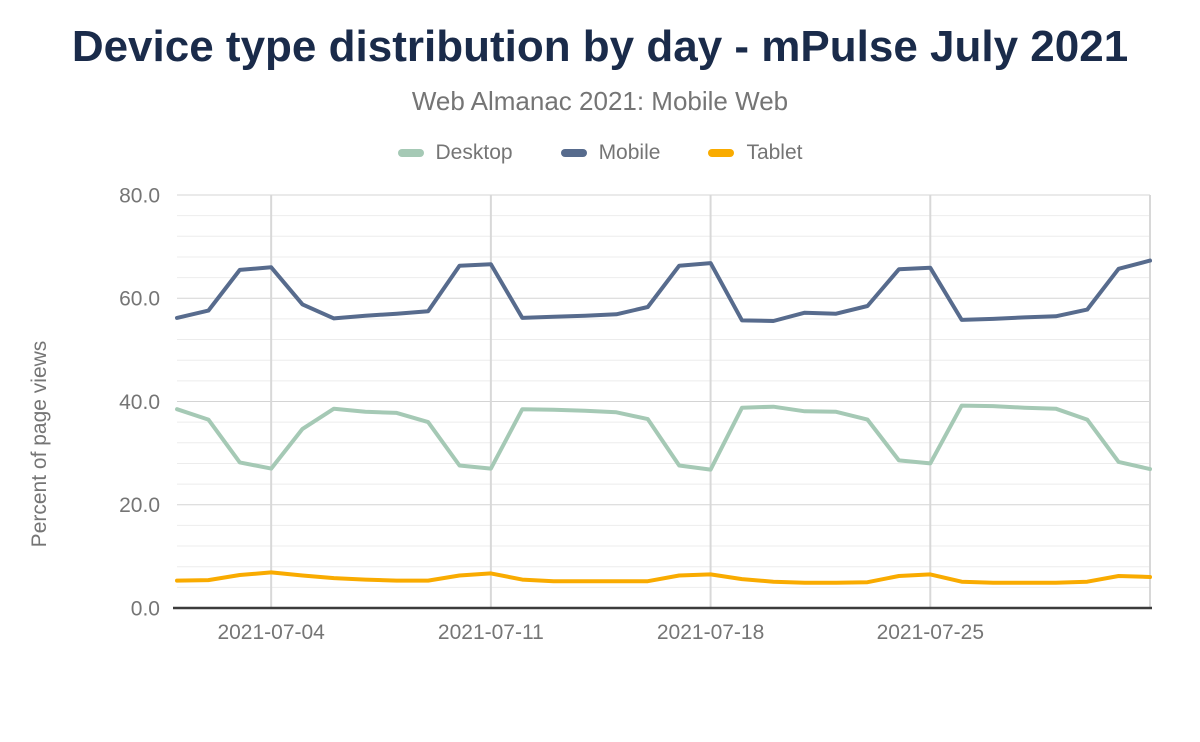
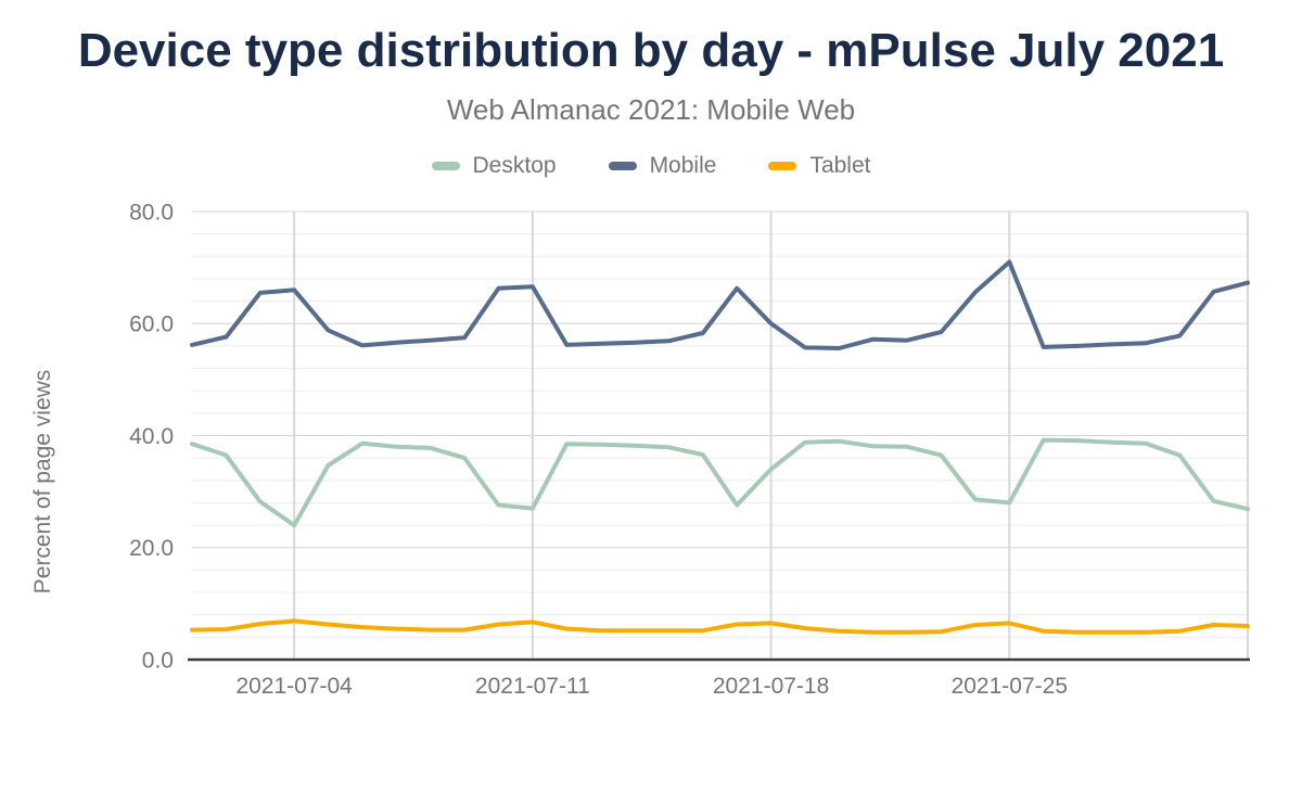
Desktop/2021-07-04: 27 -> 24
Desktop/2021-07-18: 27 -> 34
Mobile/2021-07-18: 67 -> 60
Mobile/2021-07-25: 66 -> 71
